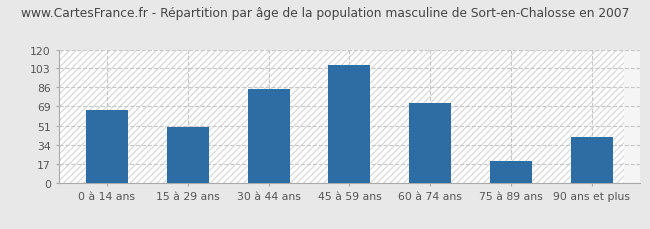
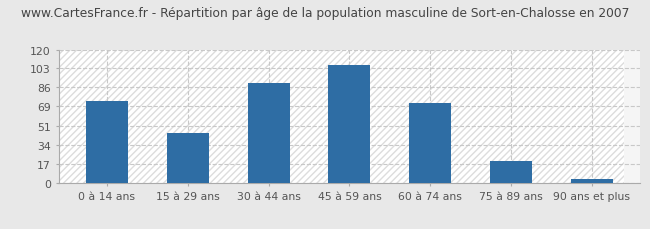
0 à 14 ans: 66 -> 74
15 à 29 ans: 50 -> 45
30 à 44 ans: 85 -> 90
90 ans et plus: 41 -> 4
